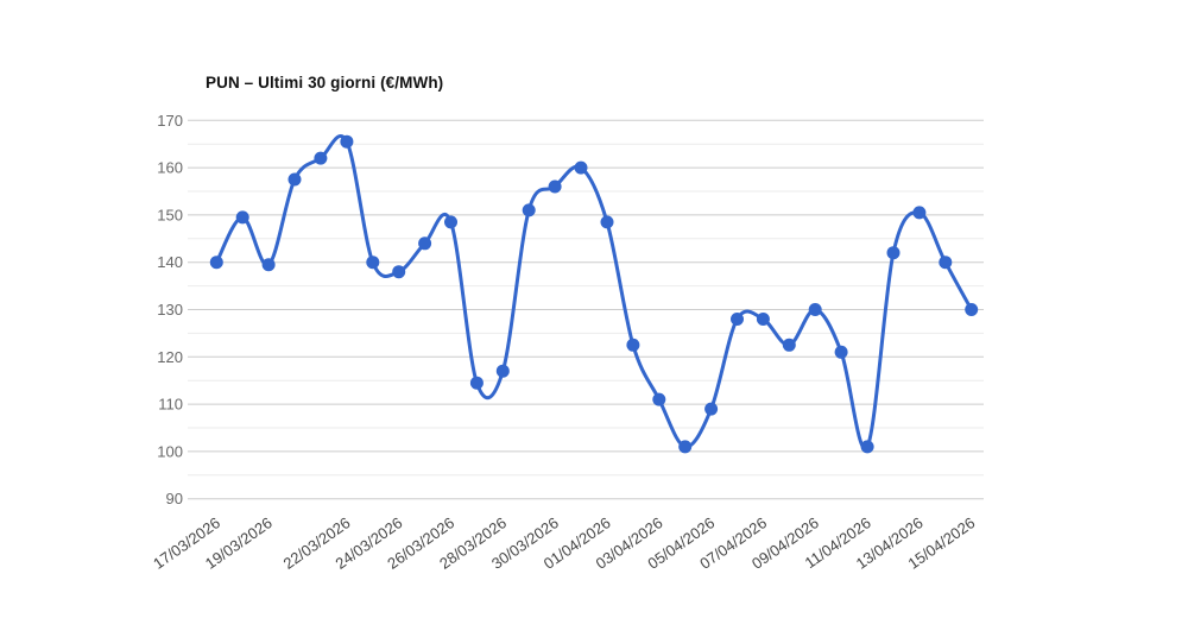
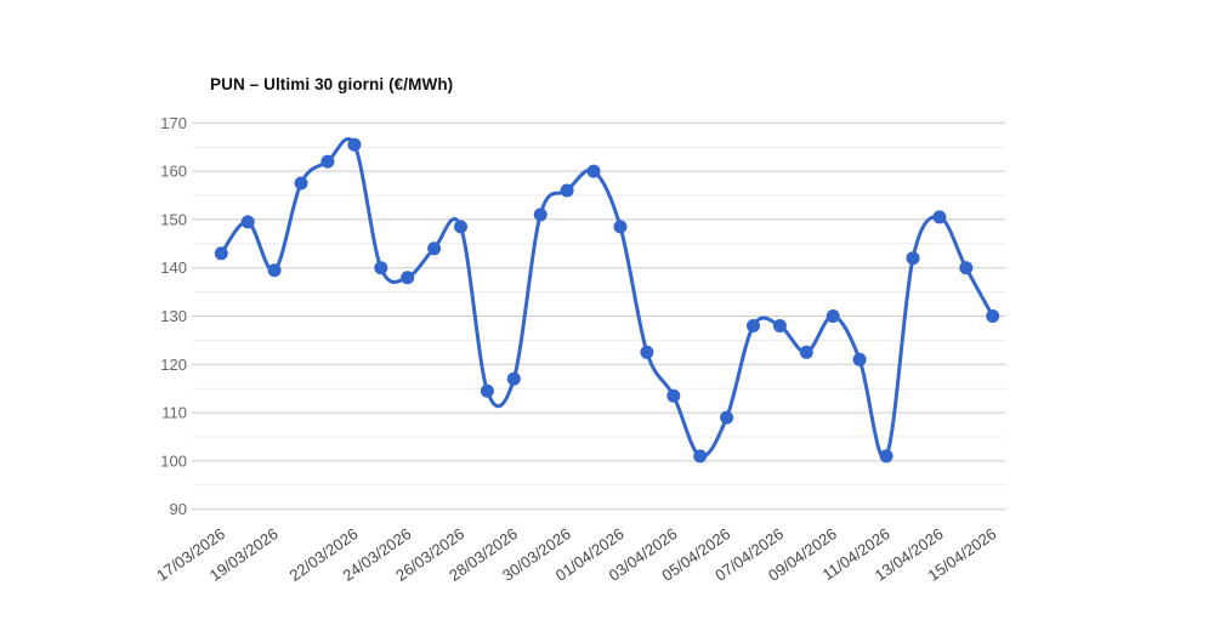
17/03/2026: 140 -> 143
03/04/2026: 111 -> 114
